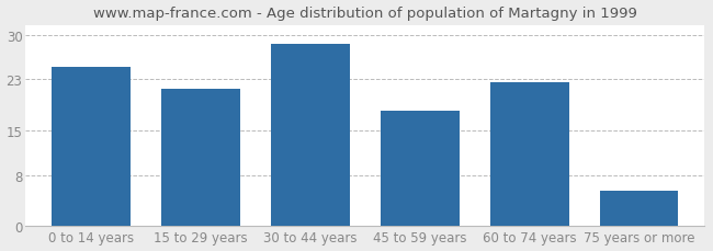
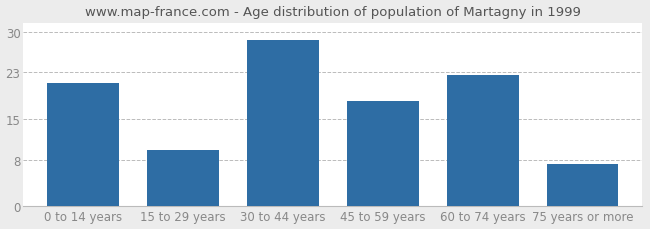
0 to 14 years: 25.0 -> 21.2
15 to 29 years: 21.5 -> 9.6
75 years or more: 5.5 -> 7.2
